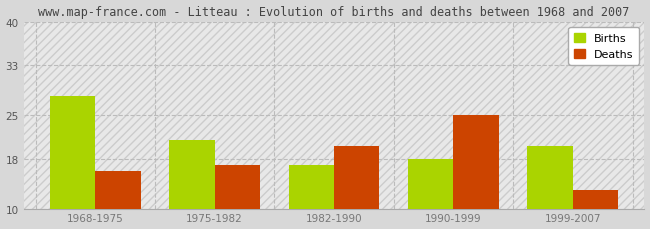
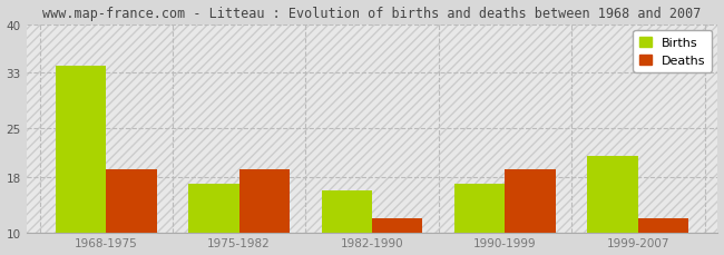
Births/1968-1975: 28 -> 34
Deaths/1968-1975: 16 -> 19
Births/1975-1982: 21 -> 17
Deaths/1975-1982: 17 -> 19
Births/1982-1990: 17 -> 16
Deaths/1982-1990: 20 -> 12
Births/1990-1999: 18 -> 17
Deaths/1990-1999: 25 -> 19
Births/1999-2007: 20 -> 21
Deaths/1999-2007: 13 -> 12
